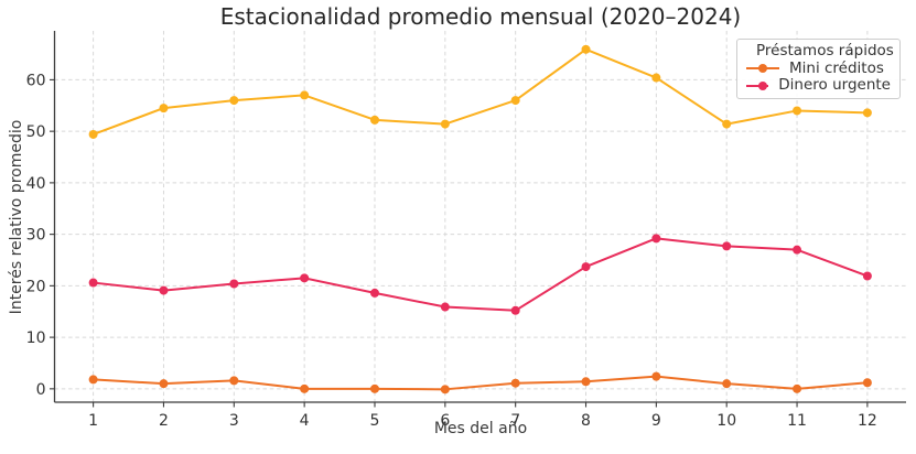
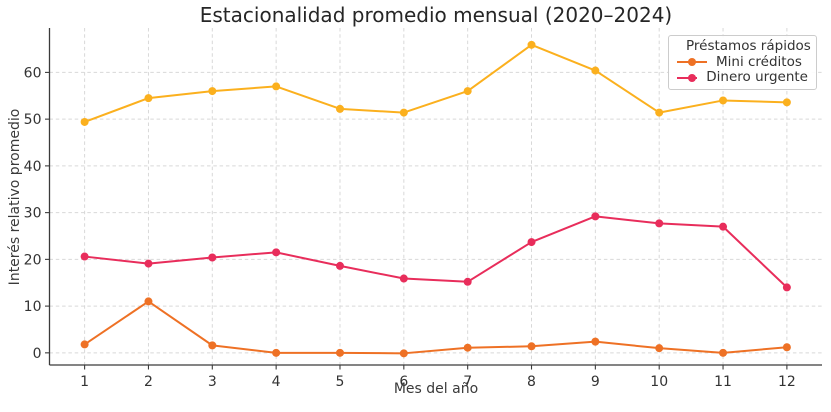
Mini créditos/2: 1 -> 11
Dinero urgente/12: 22 -> 14
